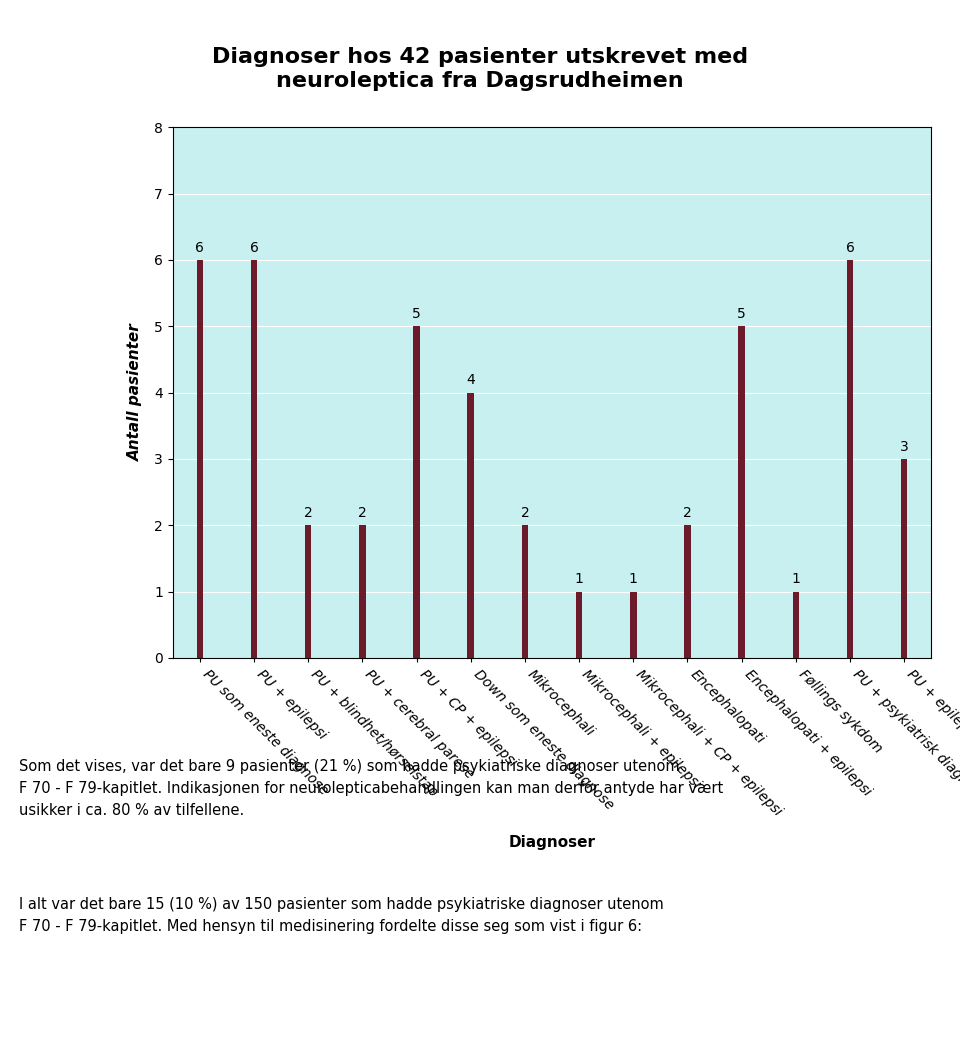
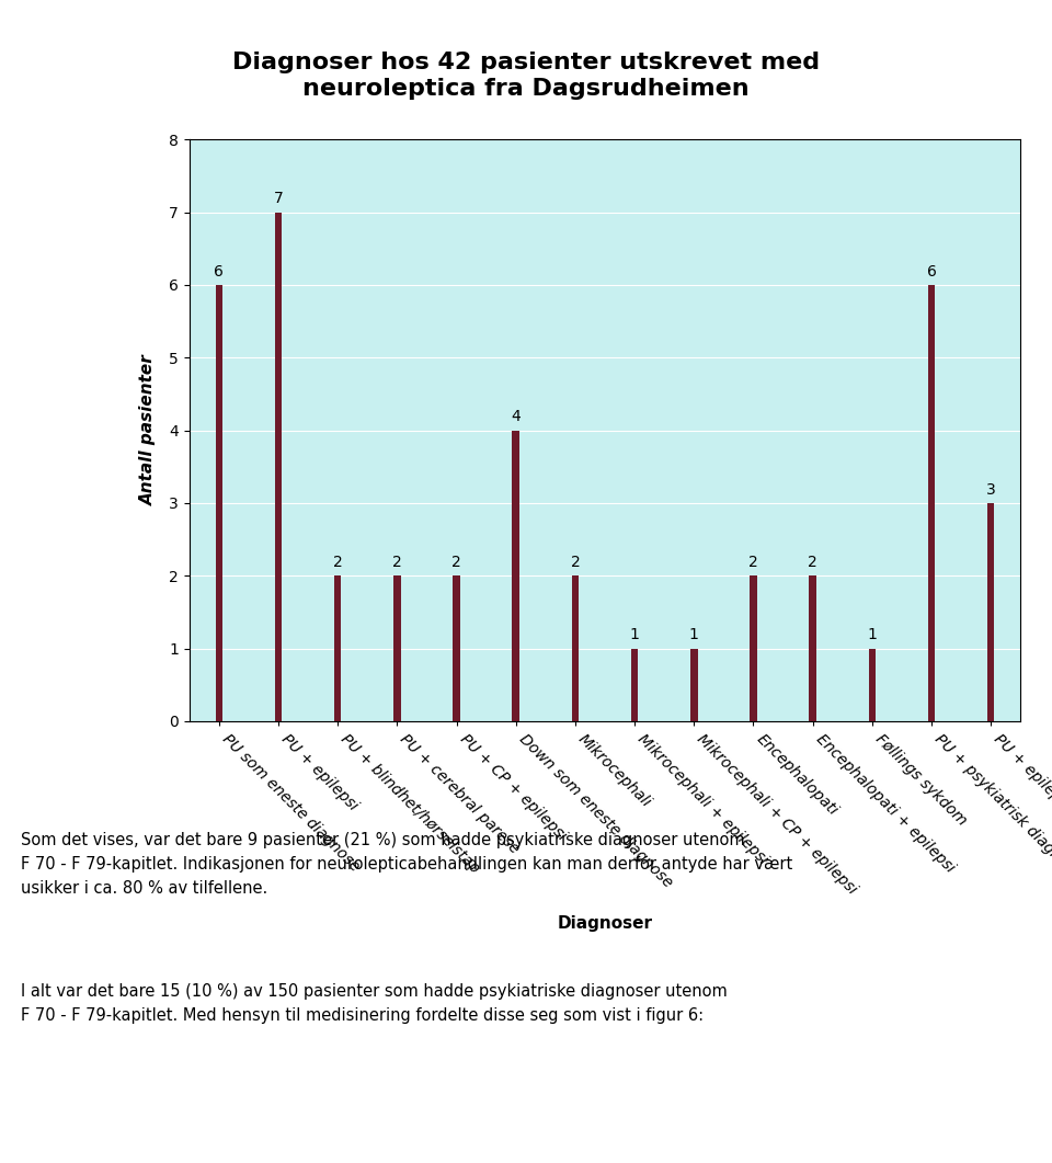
PU + epilepsi: 6 -> 7
PU + CP + epilepsi: 5 -> 2
Encephalopati + epilepsi: 5 -> 2
